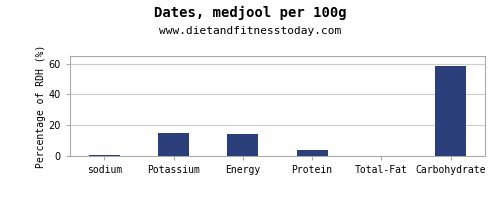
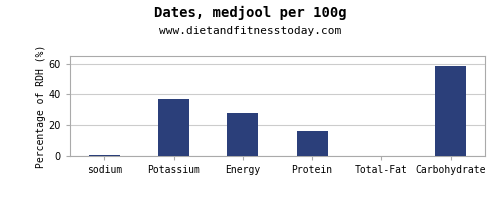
Potassium: 15 -> 37
Energy: 14 -> 28
Protein: 4 -> 16
